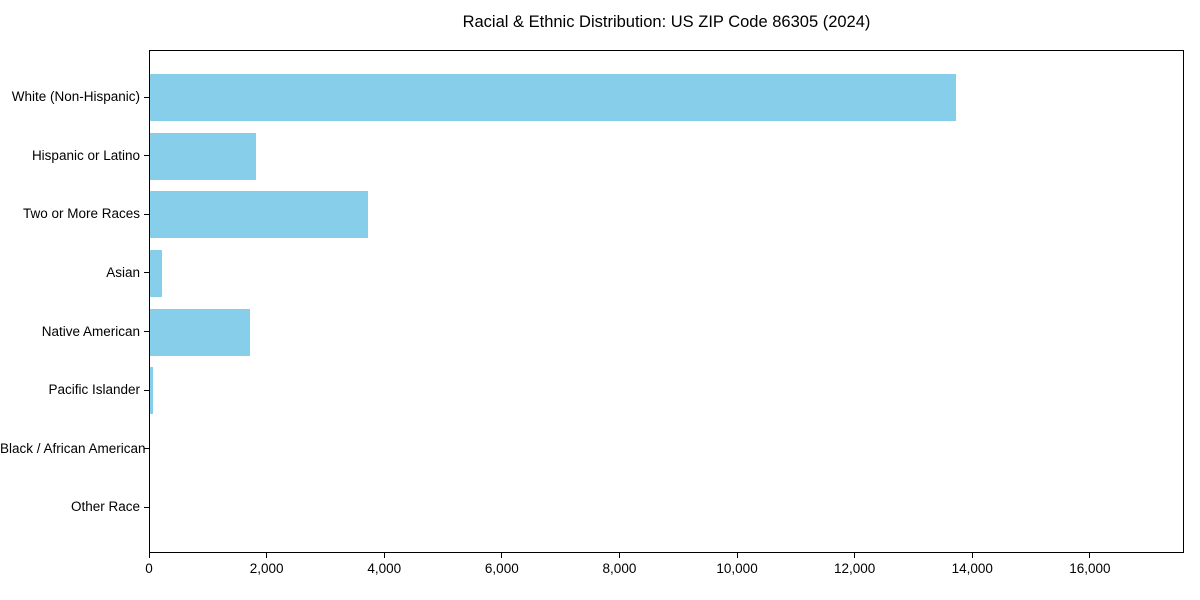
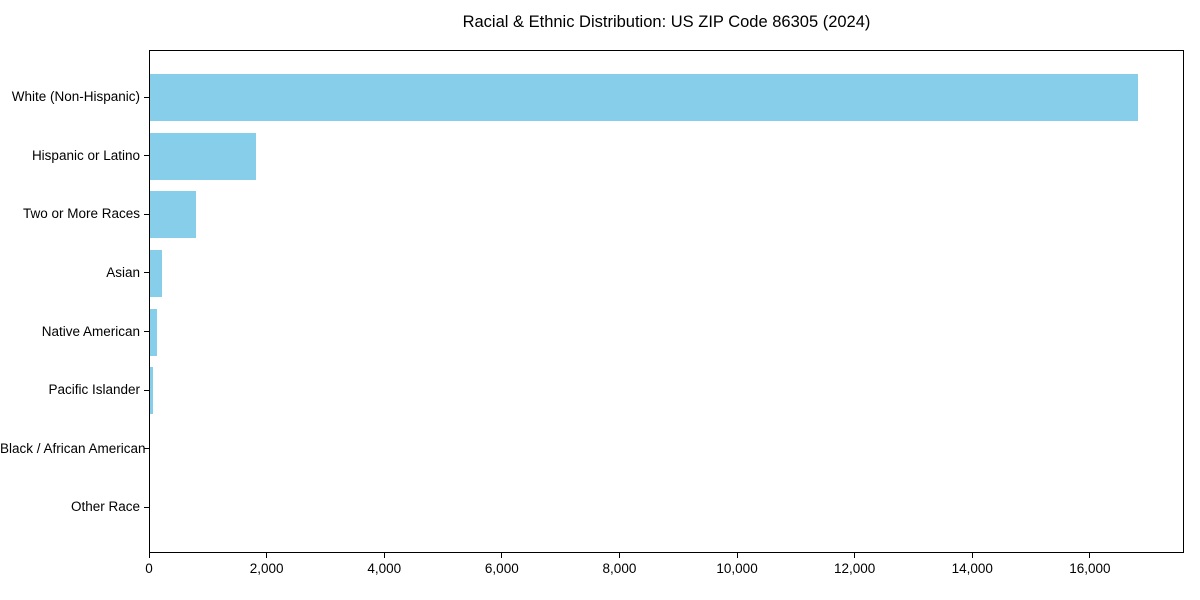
White (Non-Hispanic): 13700 -> 16800
Two or More Races: 3700 -> 800
Native American: 1700 -> 100
